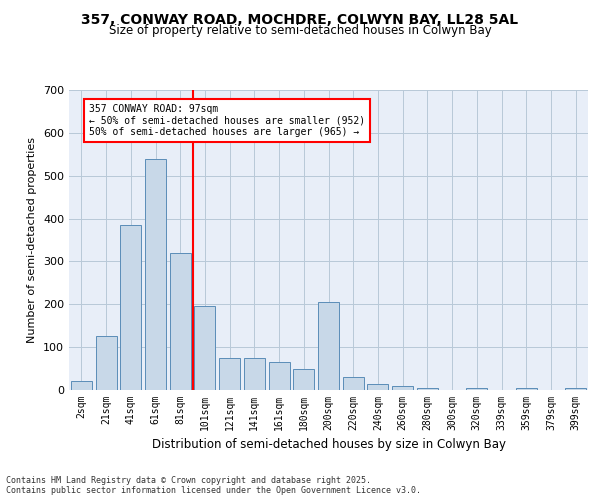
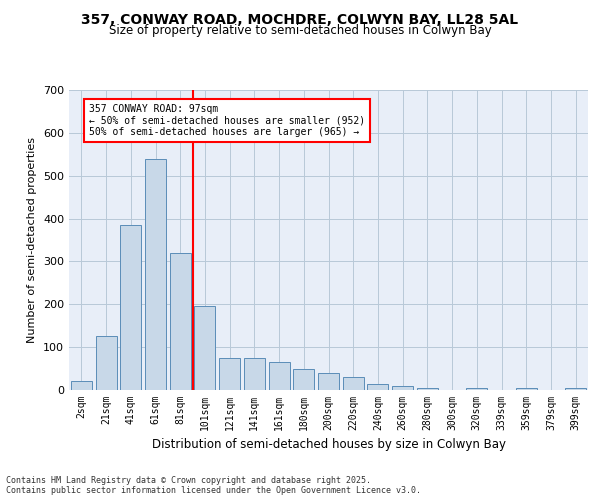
200sqm: 205 -> 40
